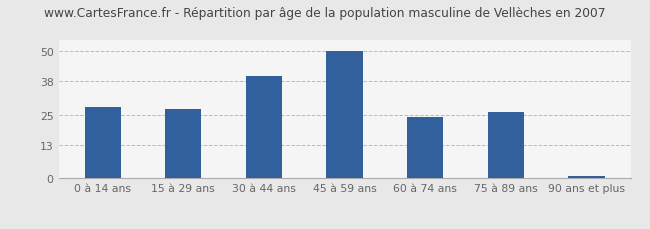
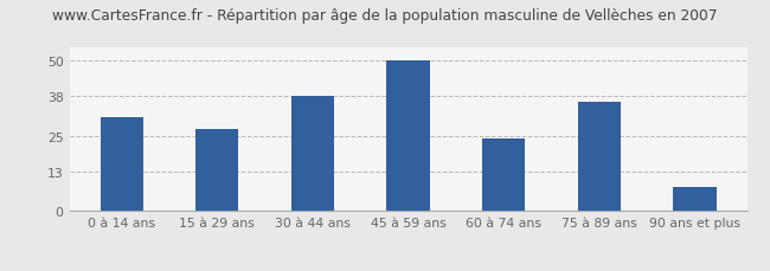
0 à 14 ans: 28 -> 31
30 à 44 ans: 40 -> 38
75 à 89 ans: 26 -> 36
90 ans et plus: 1 -> 8
